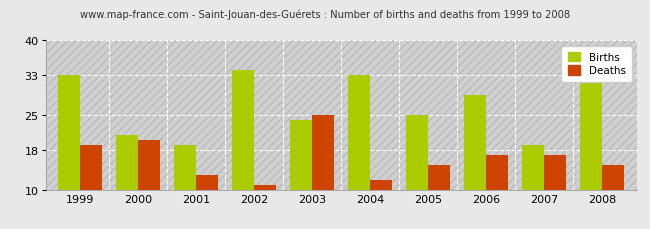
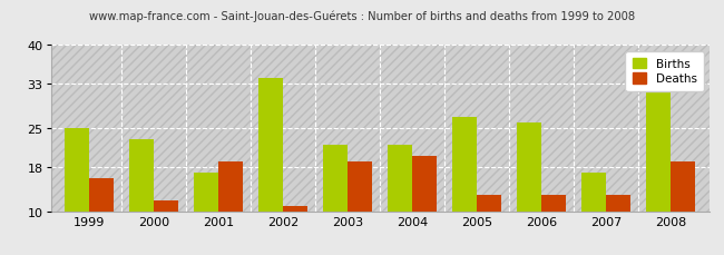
Births/1999: 33 -> 25
Deaths/1999: 19 -> 16
Births/2000: 21 -> 23
Deaths/2000: 20 -> 12
Births/2001: 19 -> 17
Deaths/2001: 13 -> 19
Births/2003: 24 -> 22
Deaths/2003: 25 -> 19
Births/2004: 33 -> 22
Deaths/2004: 12 -> 20
Births/2005: 25 -> 27
Deaths/2005: 15 -> 13
Births/2006: 29 -> 26
Deaths/2006: 17 -> 13
Births/2007: 19 -> 17
Deaths/2007: 17 -> 13
Deaths/2008: 15 -> 19
